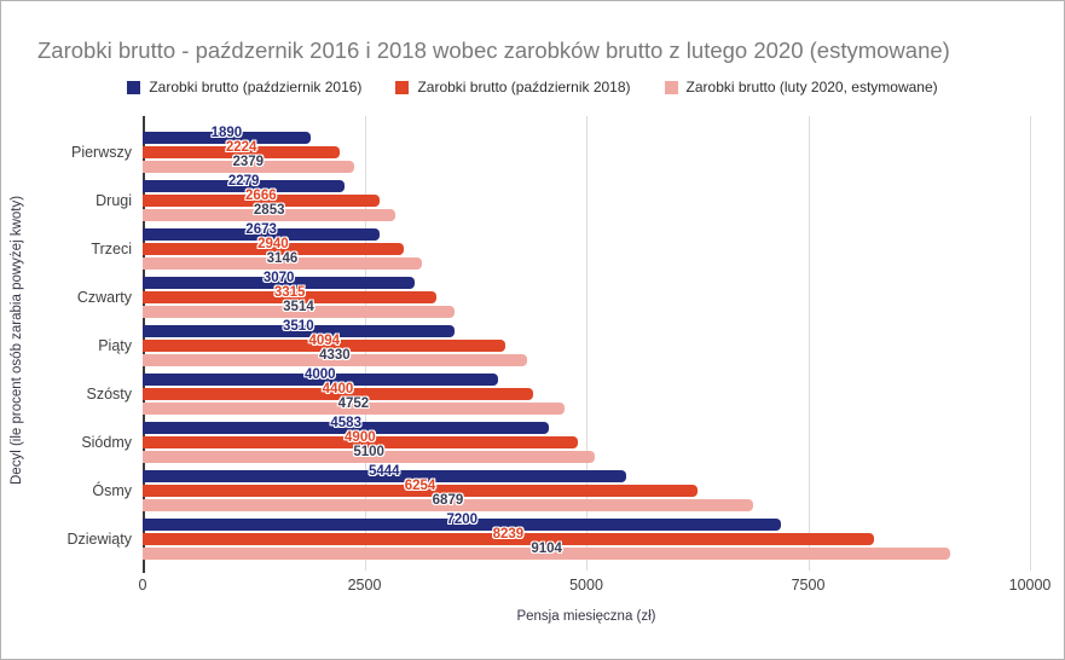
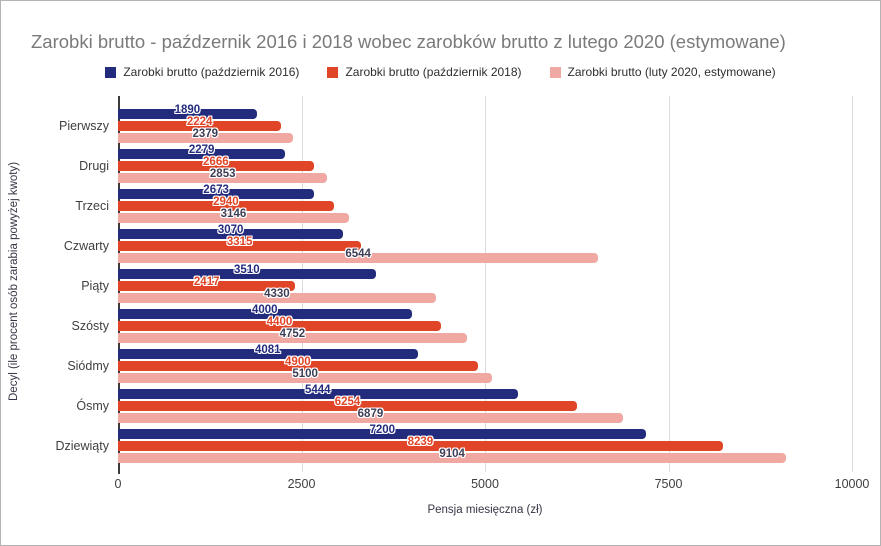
Zarobki brutto (luty 2020, estymowane)/Czwarty: 3514 -> 6544
Zarobki brutto (październik 2018)/Piąty: 4094 -> 2417
Zarobki brutto (październik 2016)/Siódmy: 4583 -> 4081
